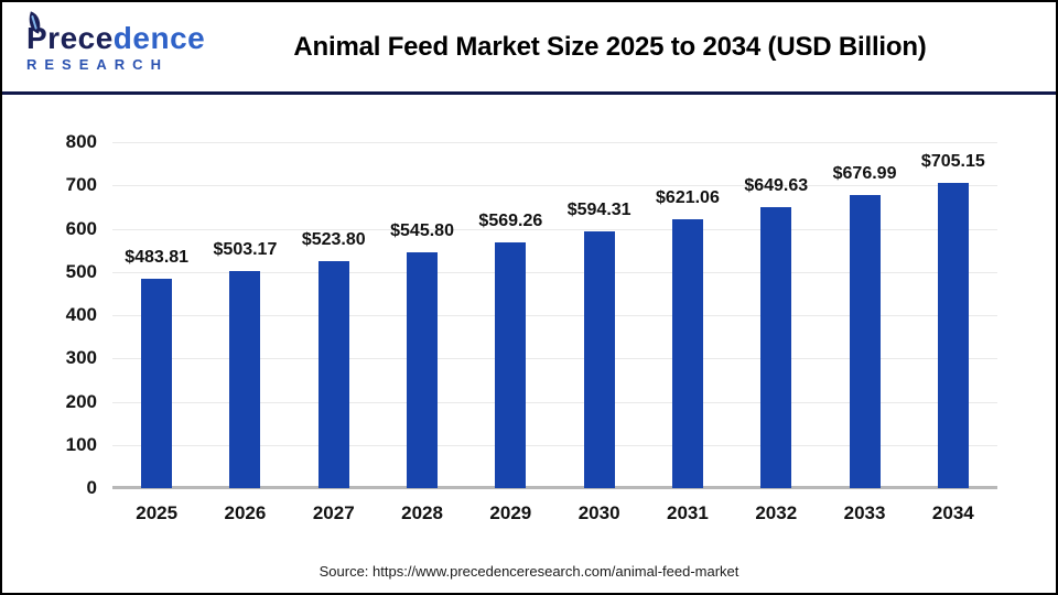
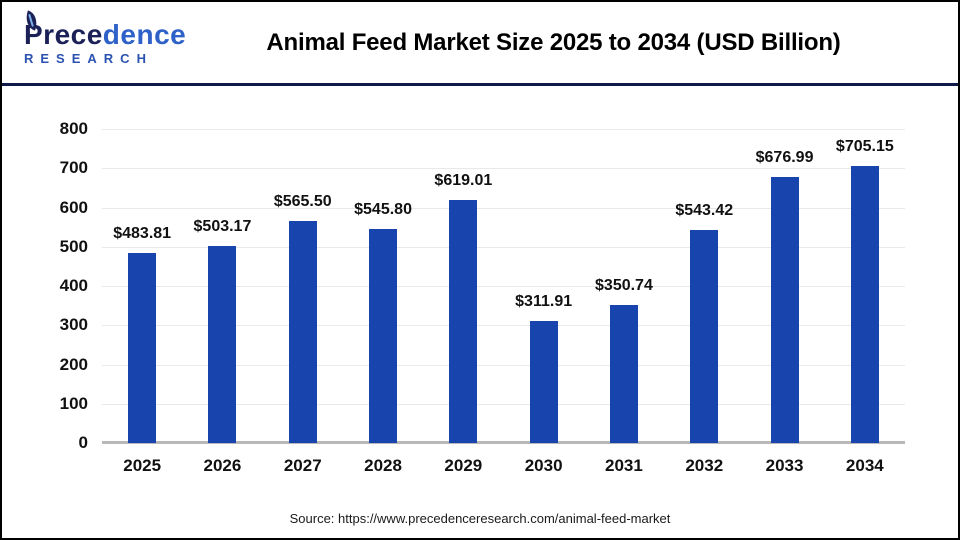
2027: $523.80 -> $565.50
2029: $569.26 -> $619.01
2030: $594.31 -> $311.91
2031: $621.06 -> $350.74
2032: $649.63 -> $543.42
